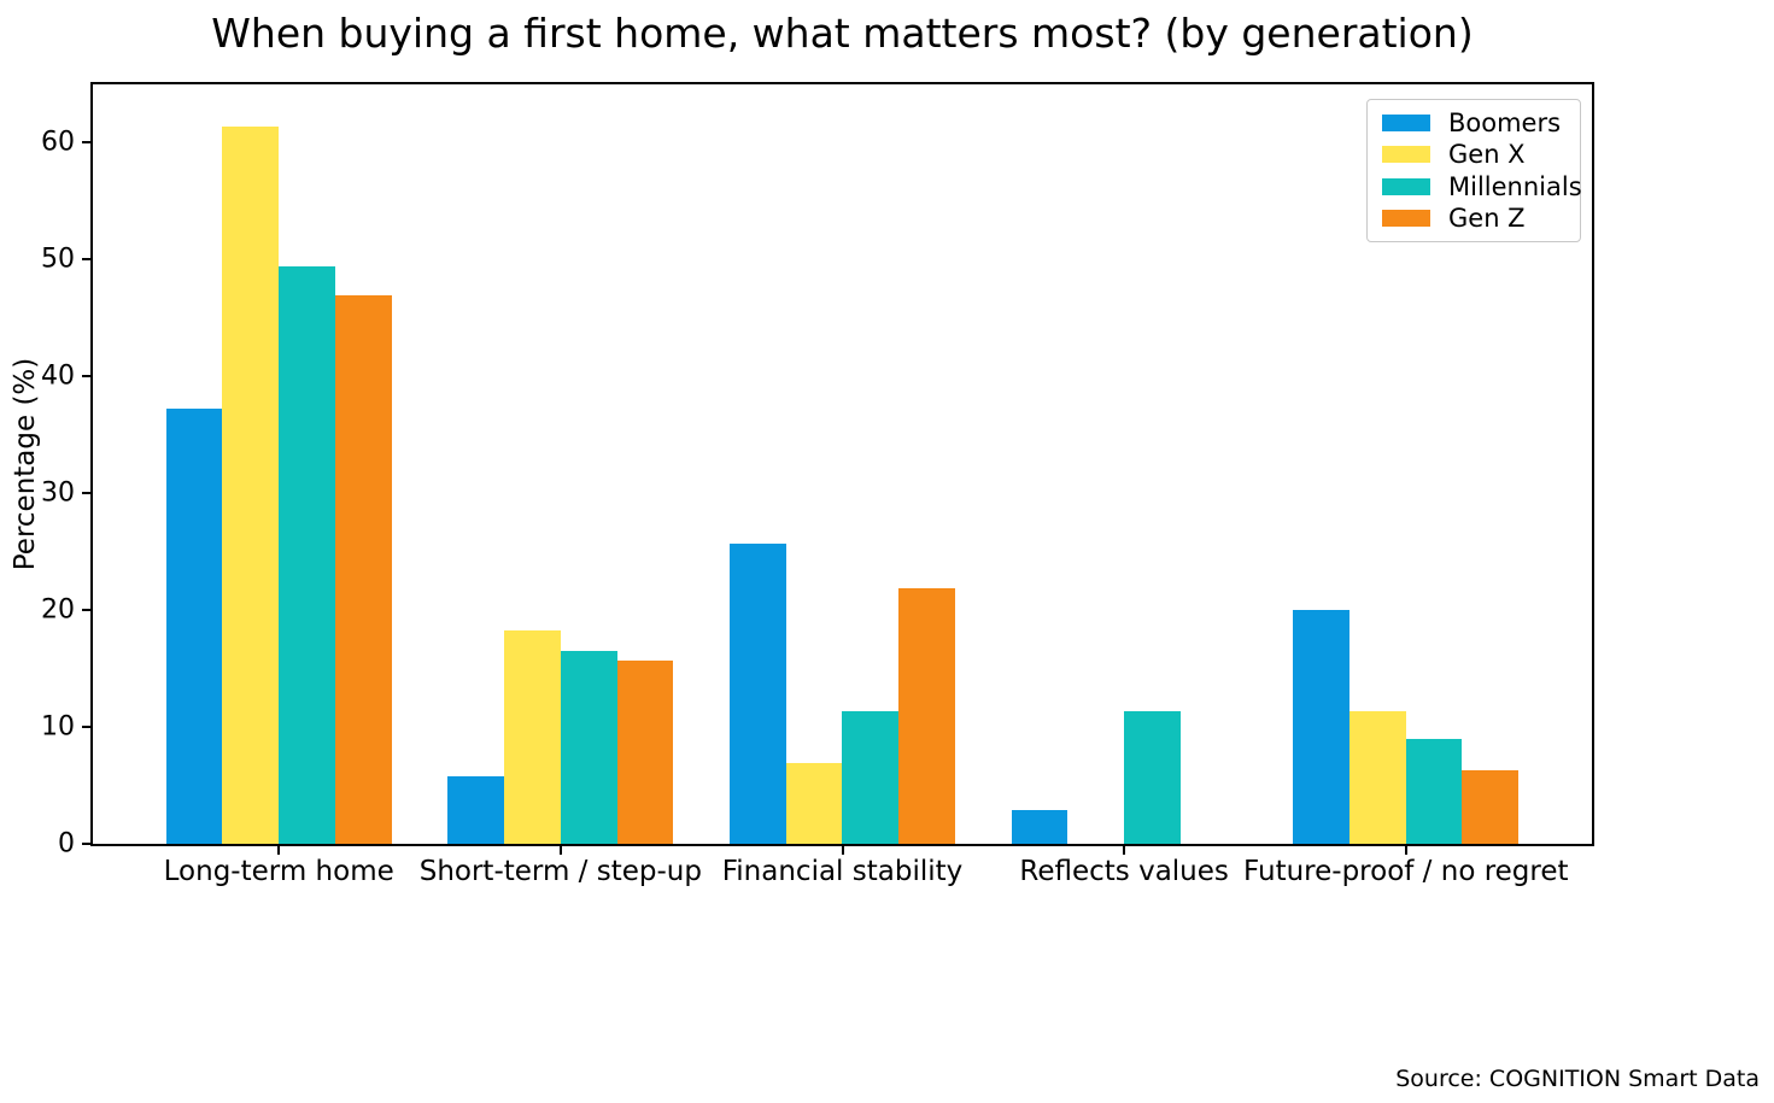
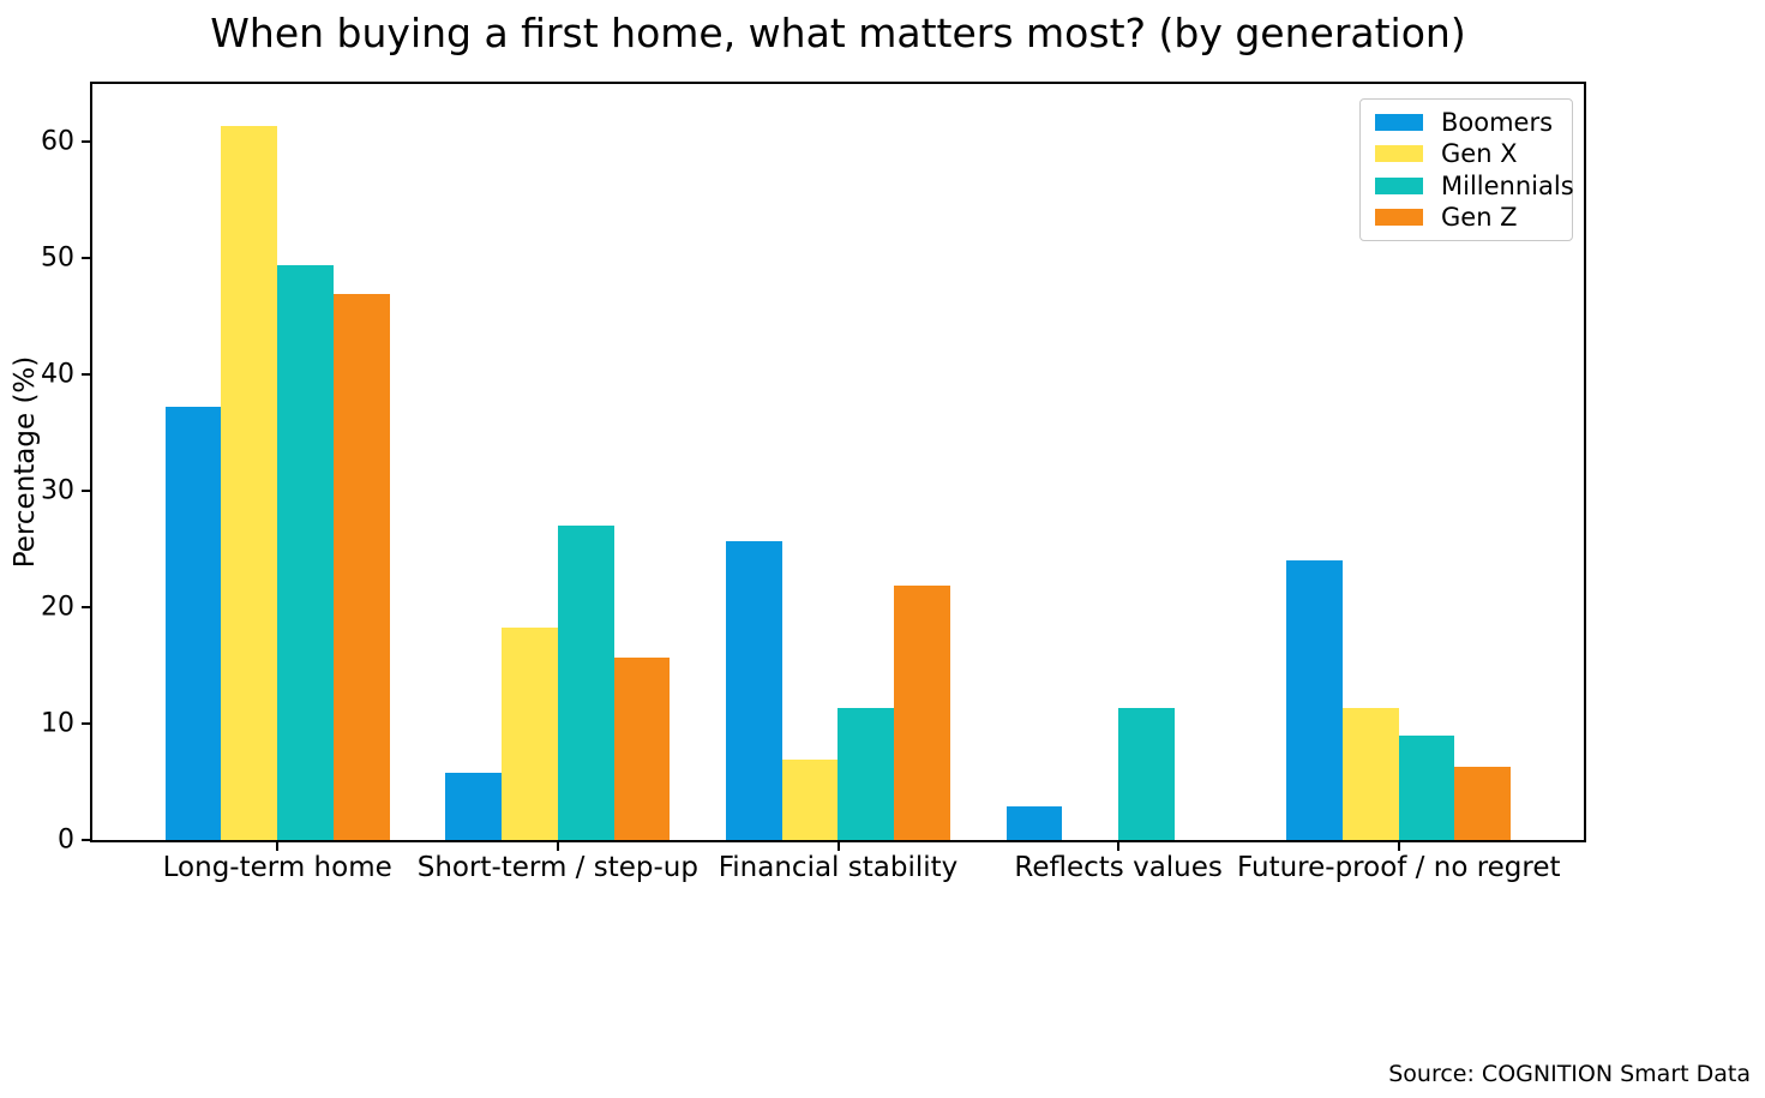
Millennials/Short-term / step-up: 16 -> 27
Boomers/Future-proof / no regret: 20 -> 24
